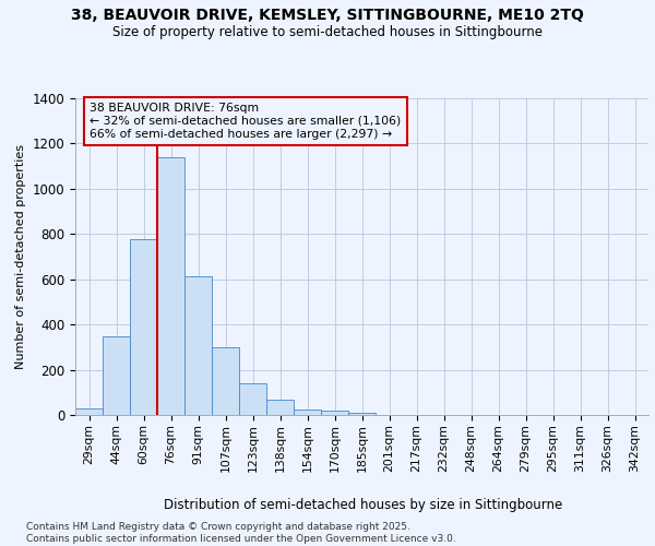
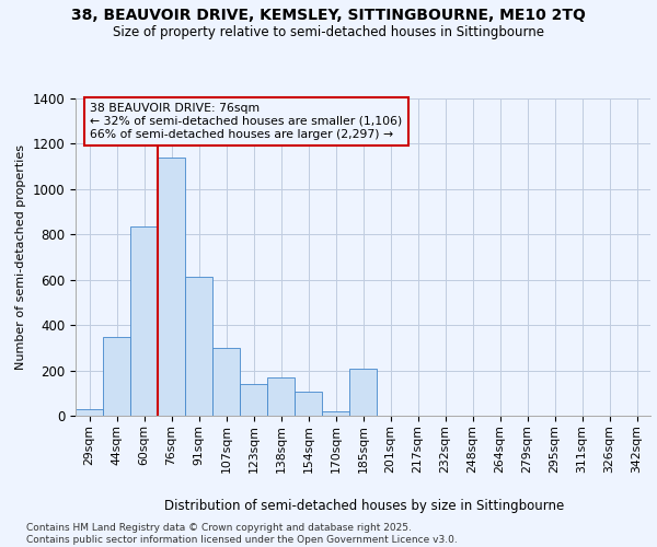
60sqm: 775 -> 835
138sqm: 70 -> 170
154sqm: 25 -> 105
185sqm: 10 -> 210
